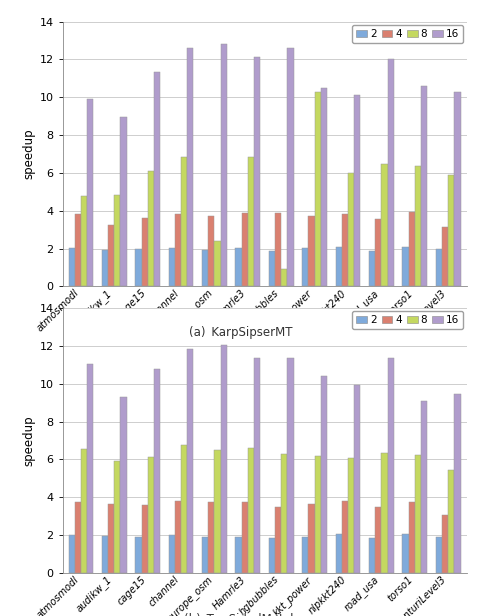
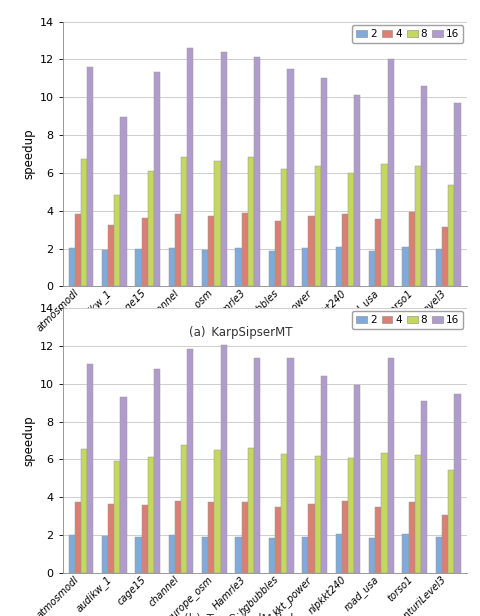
8/atmosmodl: 4.8 -> 6.7
16/atmosmodl: 9.9 -> 11.6
8/europe_osm: 2.4 -> 6.6
16/europe_osm: 12.8 -> 12.4
4/hgbubbles: 3.9 -> 3.5
8/hgbubbles: 0.9 -> 6.2
16/hgbubbles: 12.6 -> 11.5
8/kkt_power: 10.3 -> 6.4
16/kkt_power: 10.5 -> 11.0
8/venturiLevel3: 5.9 -> 5.4
16/venturiLevel3: 10.3 -> 9.7
